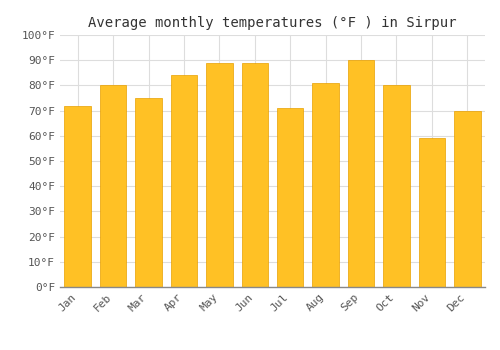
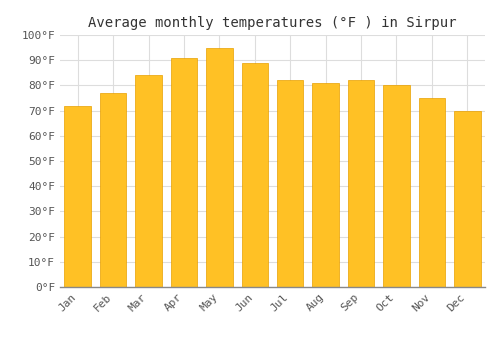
Feb: 80°F -> 77°F
Mar: 75°F -> 84°F
Apr: 84°F -> 91°F
May: 89°F -> 95°F
Jul: 71°F -> 82°F
Sep: 90°F -> 82°F
Nov: 59°F -> 75°F
